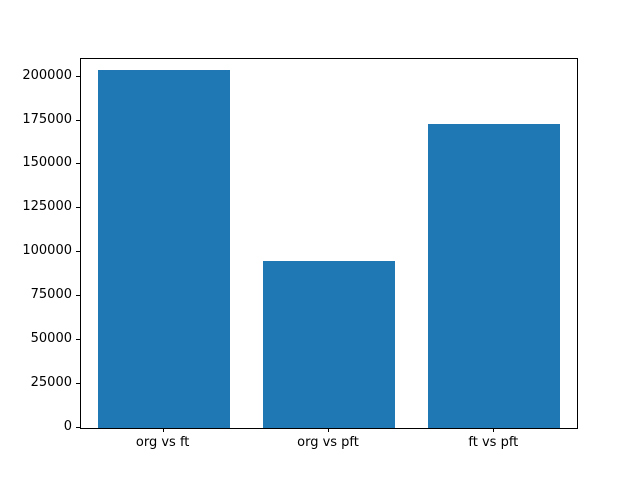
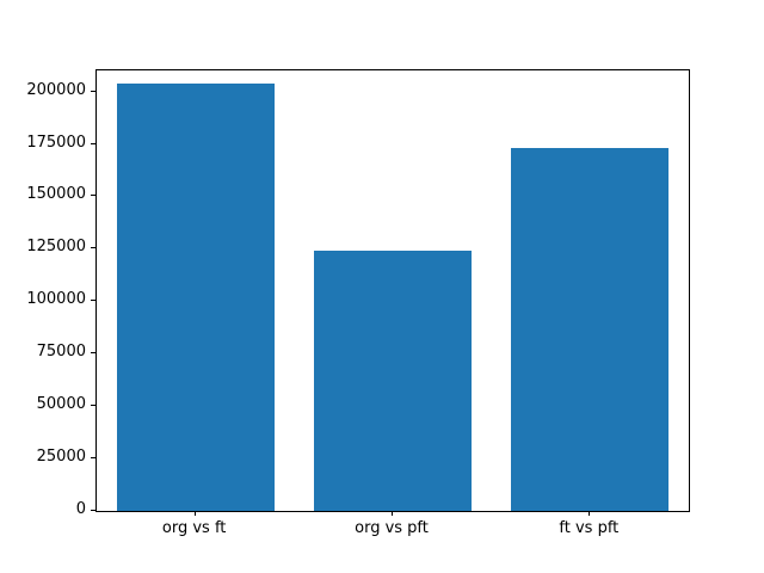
org vs pft: 95000 -> 124000
